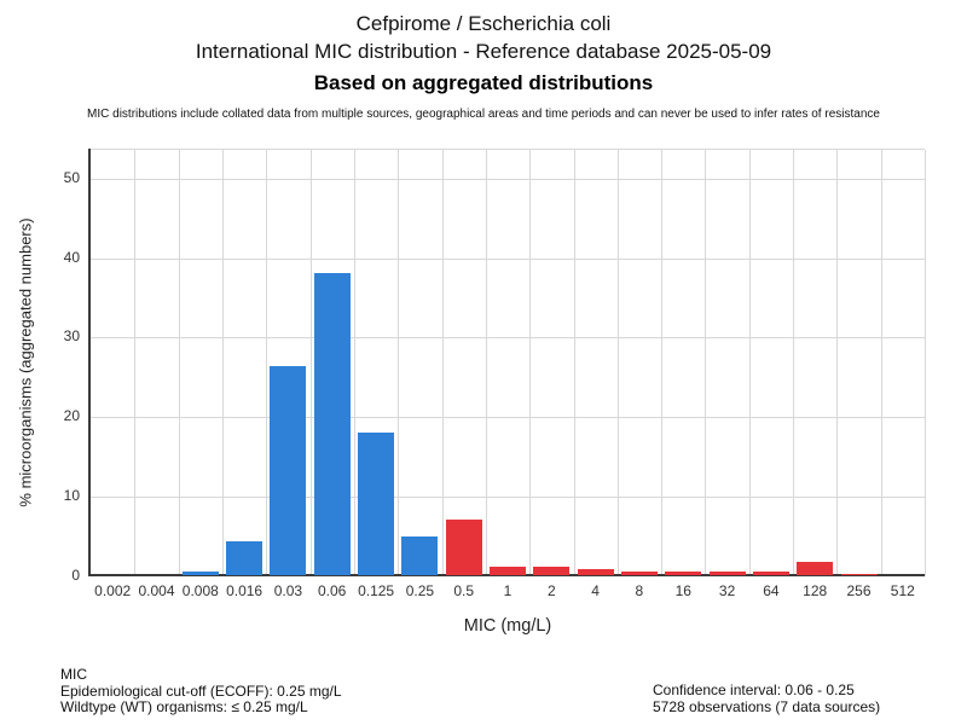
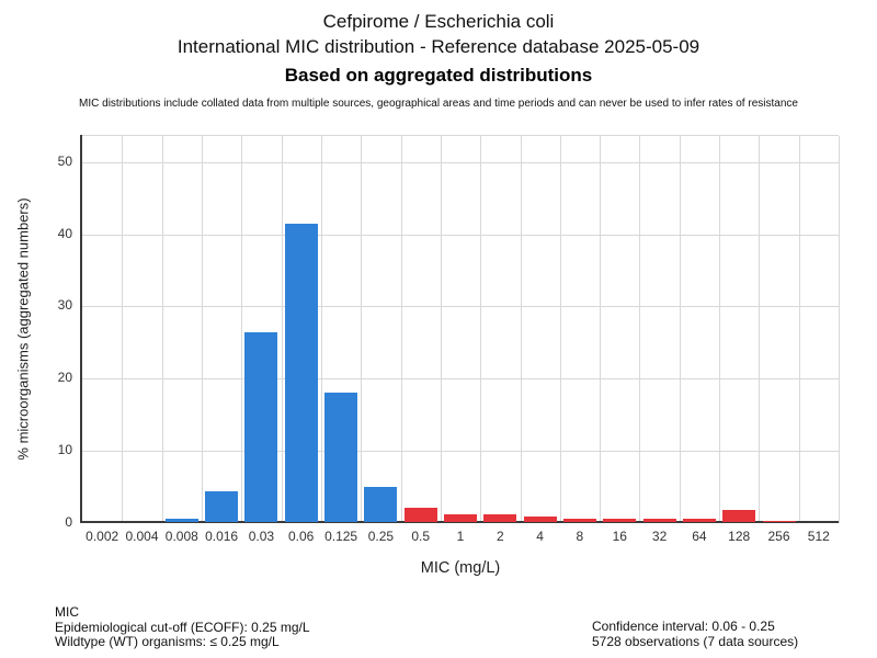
0.06: 38 -> 41
0.5: 7 -> 2
